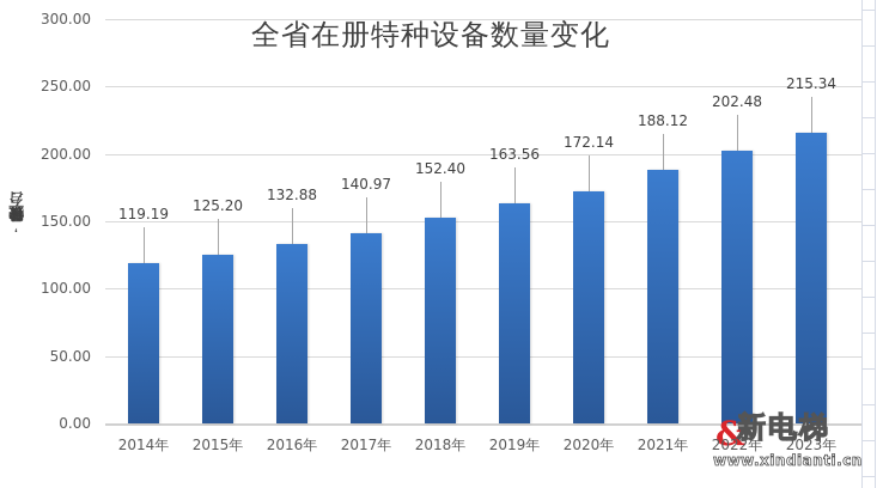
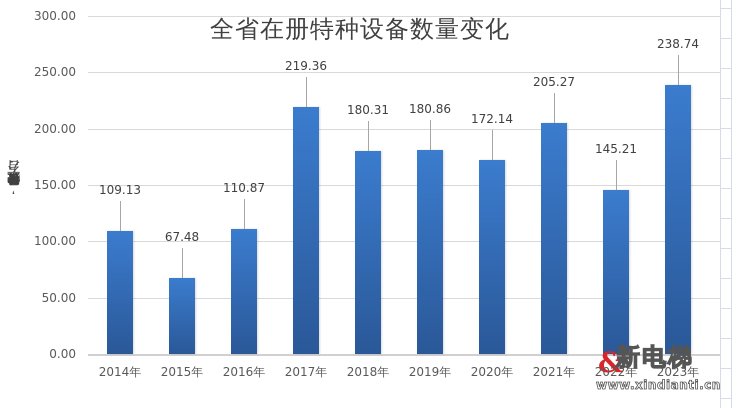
2014年: 119.19 -> 109.13
2015年: 125.20 -> 67.48
2016年: 132.88 -> 110.87
2017年: 140.97 -> 219.36
2018年: 152.40 -> 180.31
2019年: 163.56 -> 180.86
2021年: 188.12 -> 205.27
2022年: 202.48 -> 145.21
2023年: 215.34 -> 238.74
